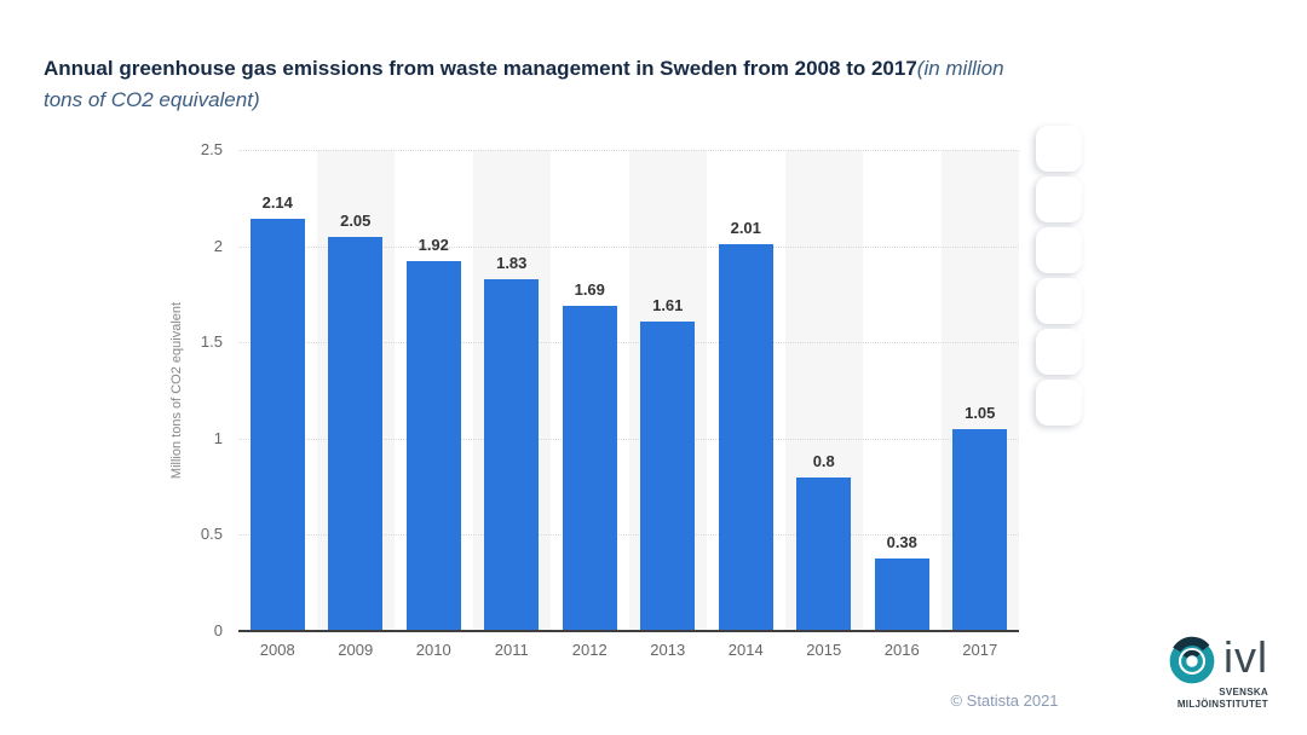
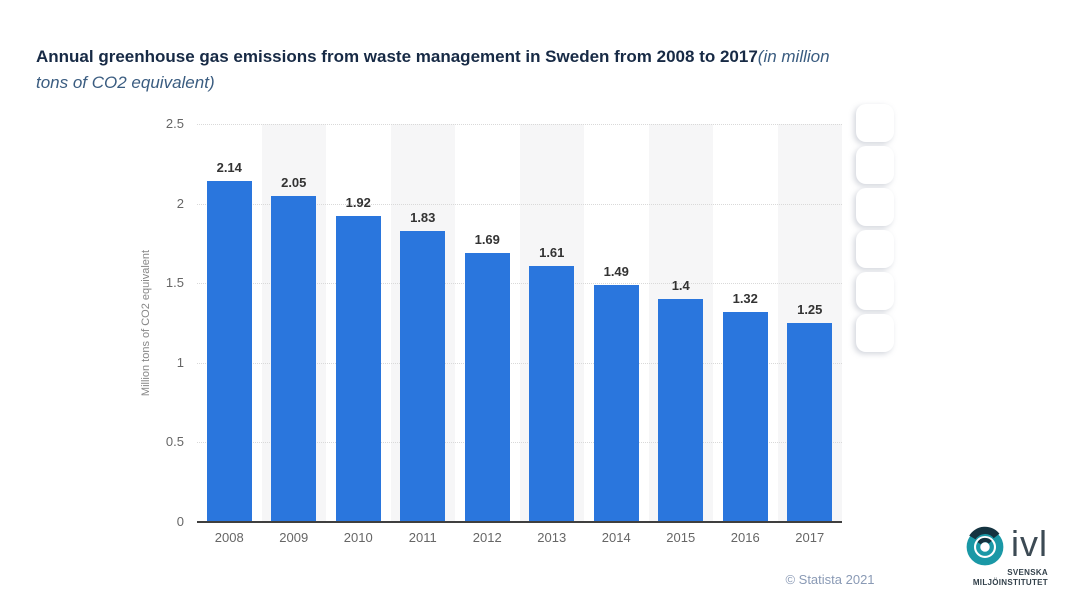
2014: 2.01 -> 1.49
2015: 0.8 -> 1.4
2016: 0.38 -> 1.32
2017: 1.05 -> 1.25
